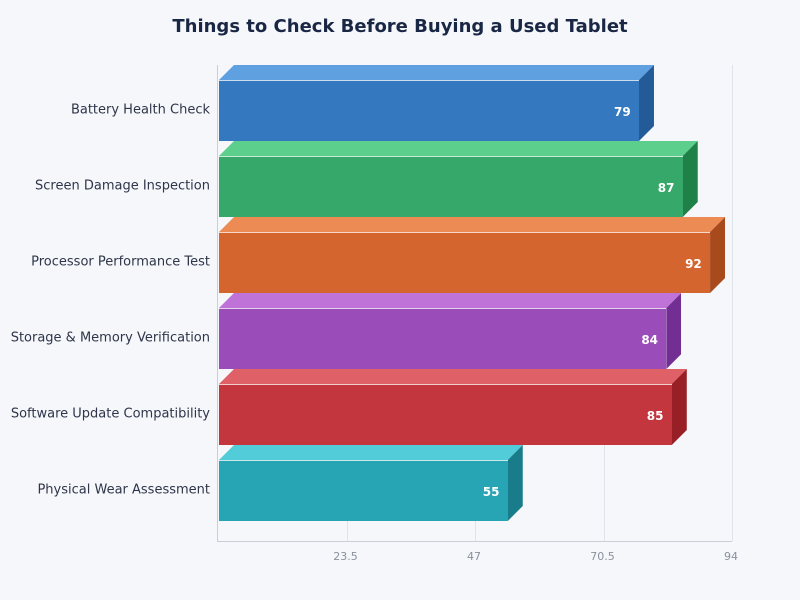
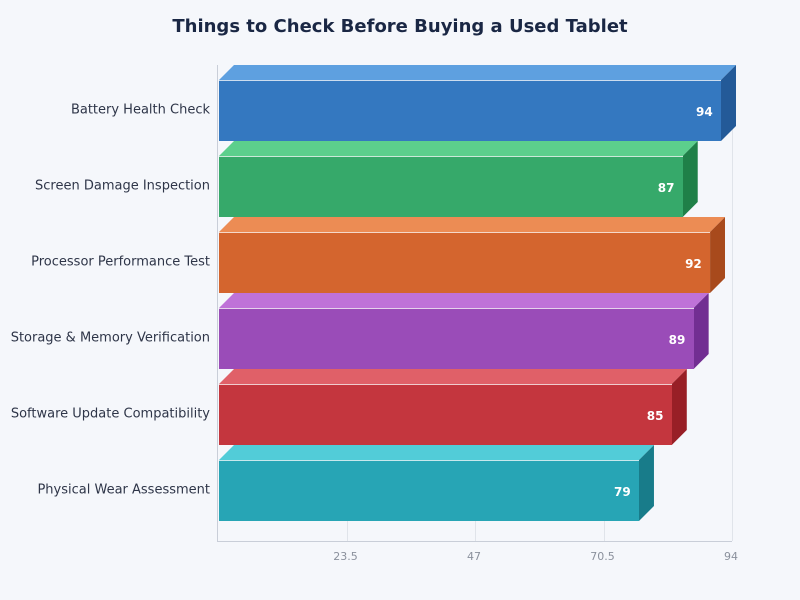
Battery Health Check: 79 -> 94
Storage & Memory Verification: 84 -> 89
Physical Wear Assessment: 55 -> 79
